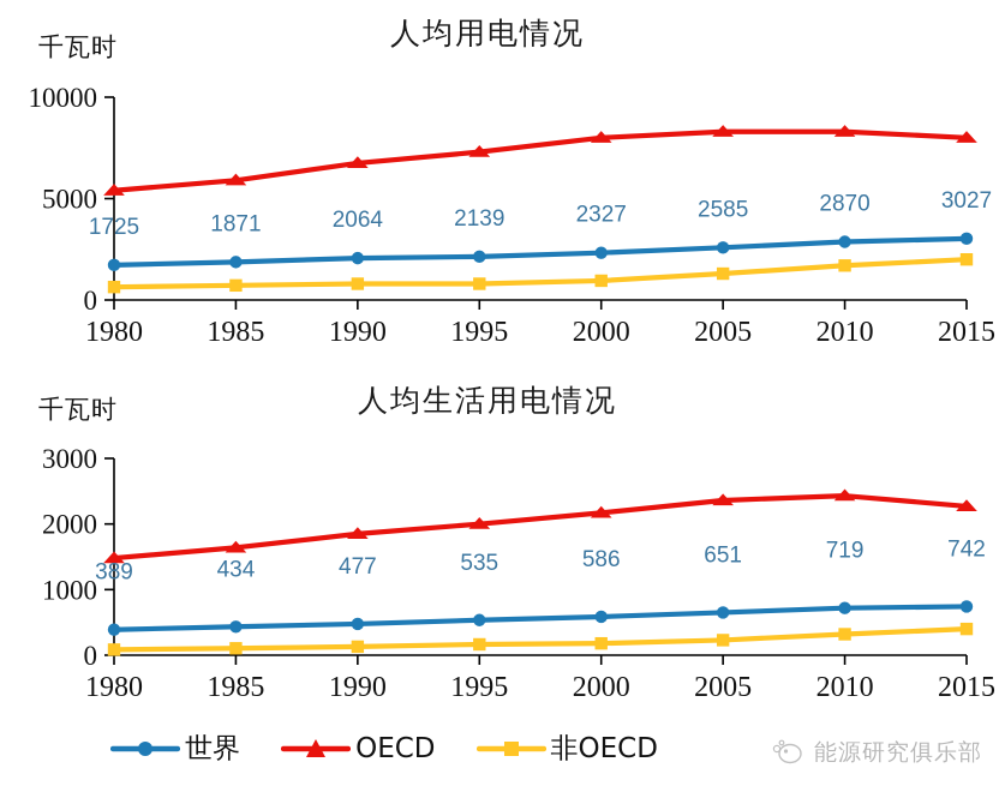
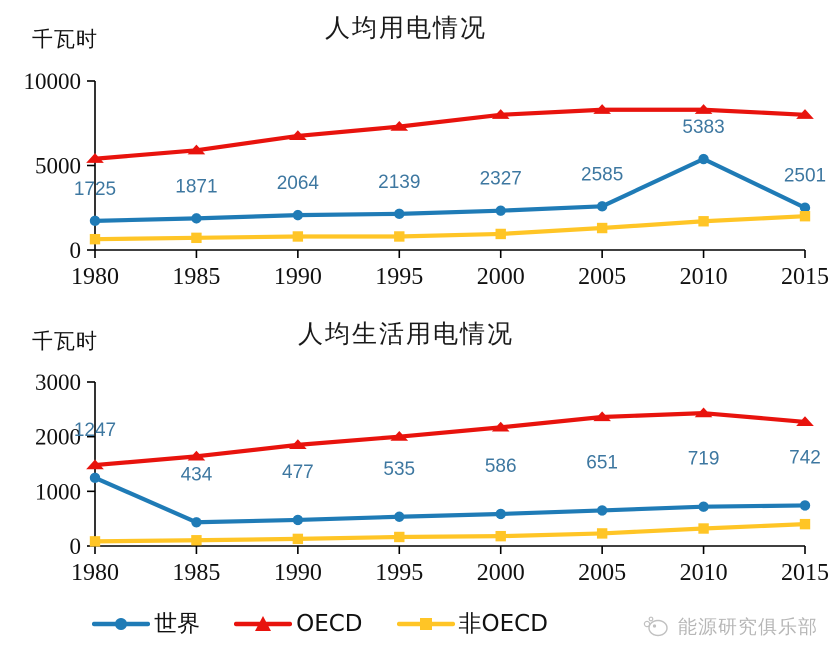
人均用电情况/世界/2010: 2870 -> 5383
人均用电情况/世界/2015: 3027 -> 2501
人均生活用电情况/世界/1980: 389 -> 1247
